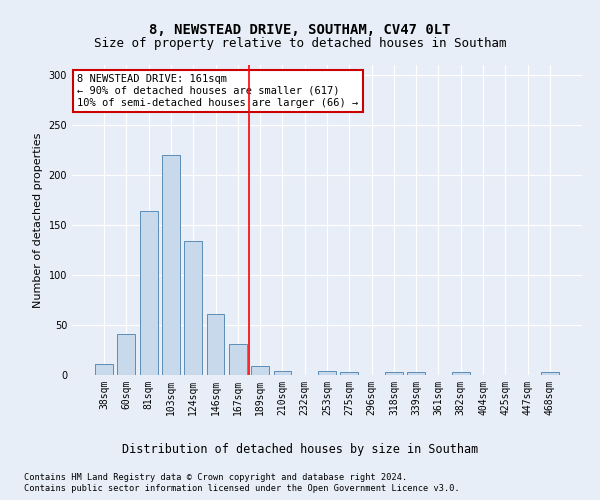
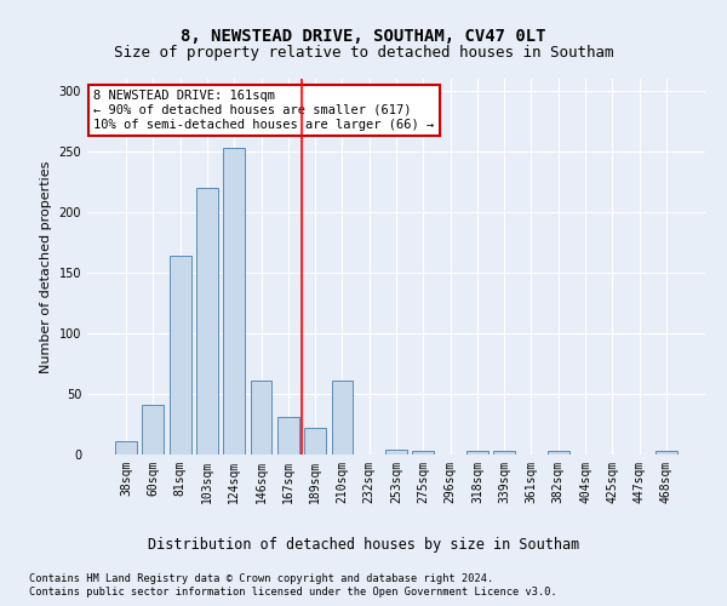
124sqm: 134 -> 253
189sqm: 9 -> 22
210sqm: 4 -> 61
